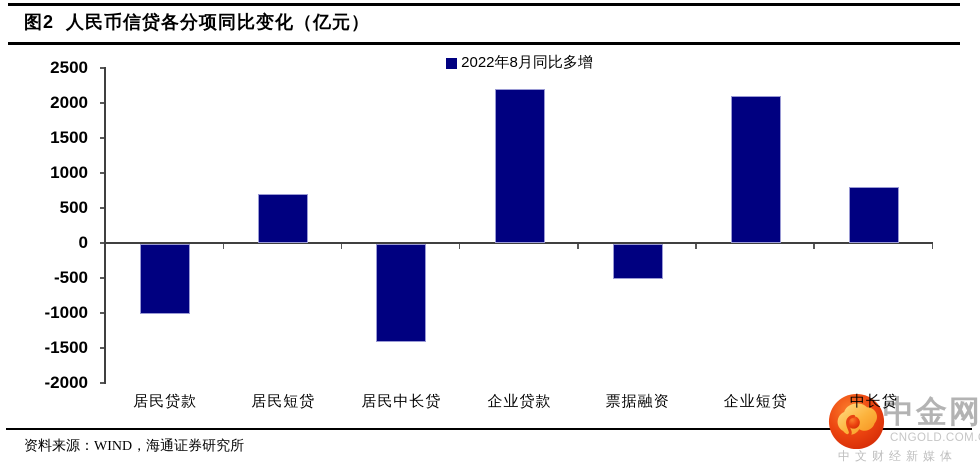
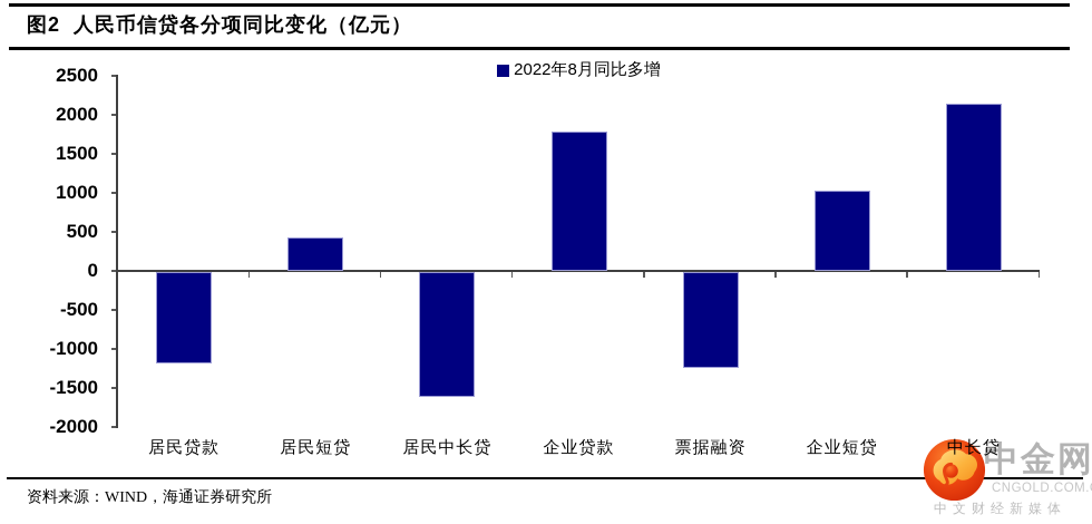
居民贷款: -1000 -> -1200
居民短贷: 700 -> 400
居民中长贷: -1400 -> -1600
企业贷款: 2200 -> 1800
票据融资: -500 -> -1200
企业短贷: 2100 -> 1000
中长贷: 800 -> 2100
